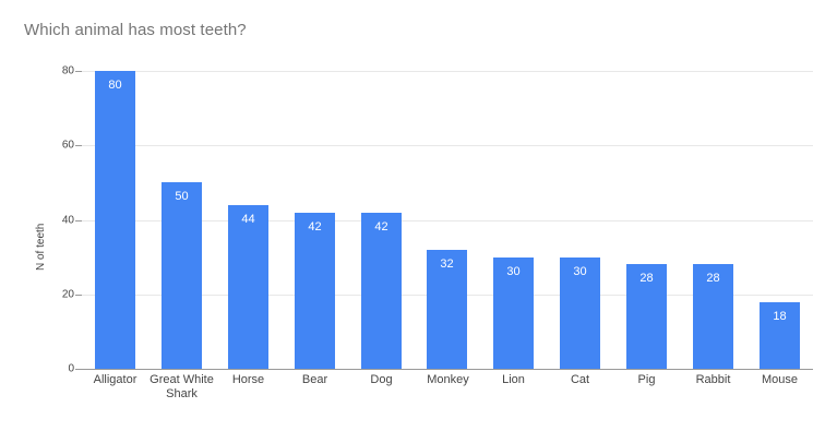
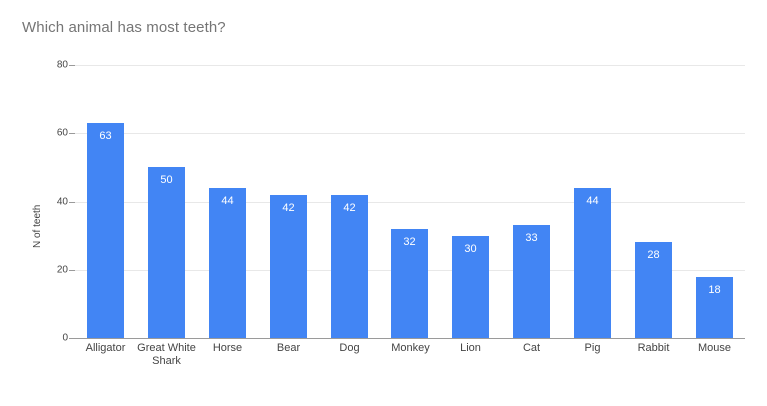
Alligator: 80 -> 63
Cat: 30 -> 33
Pig: 28 -> 44
